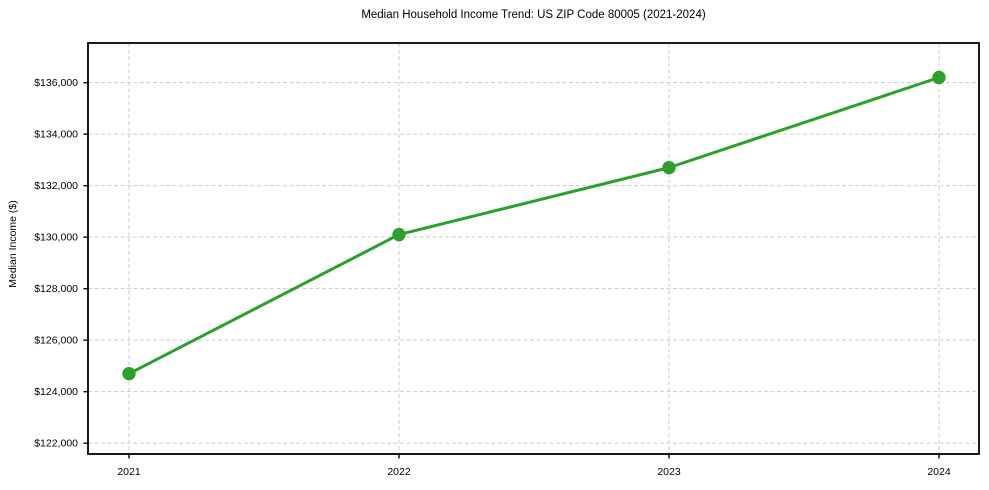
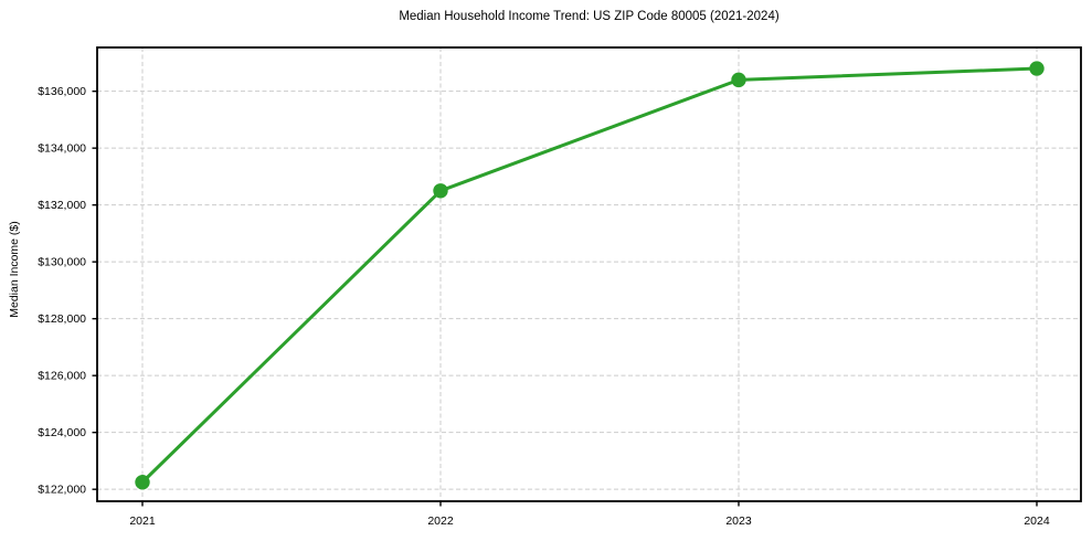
2021: $124700 -> $122200
2022: $130100 -> $132500
2023: $132700 -> $136400
2024: $136200 -> $136800
